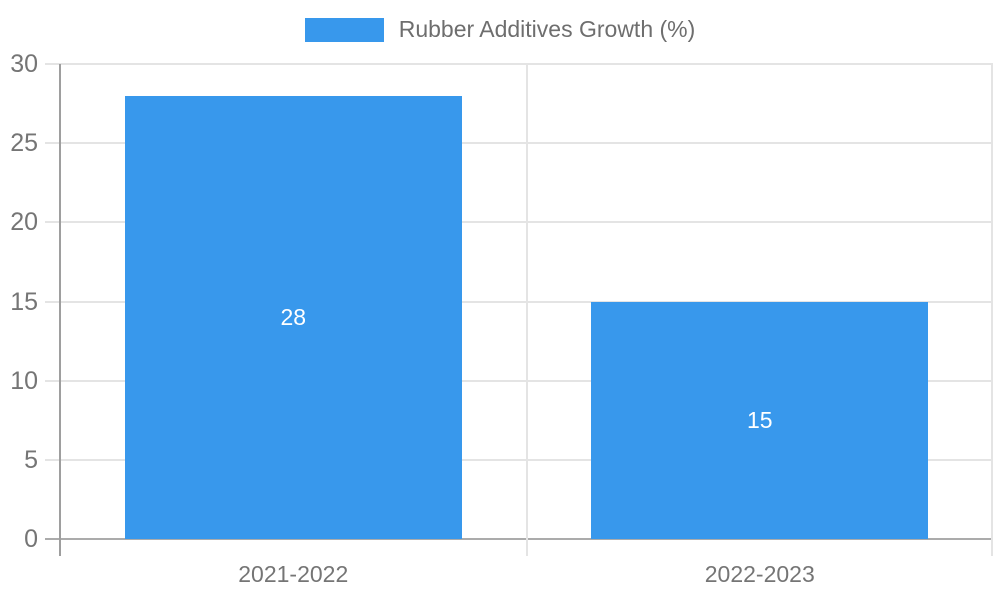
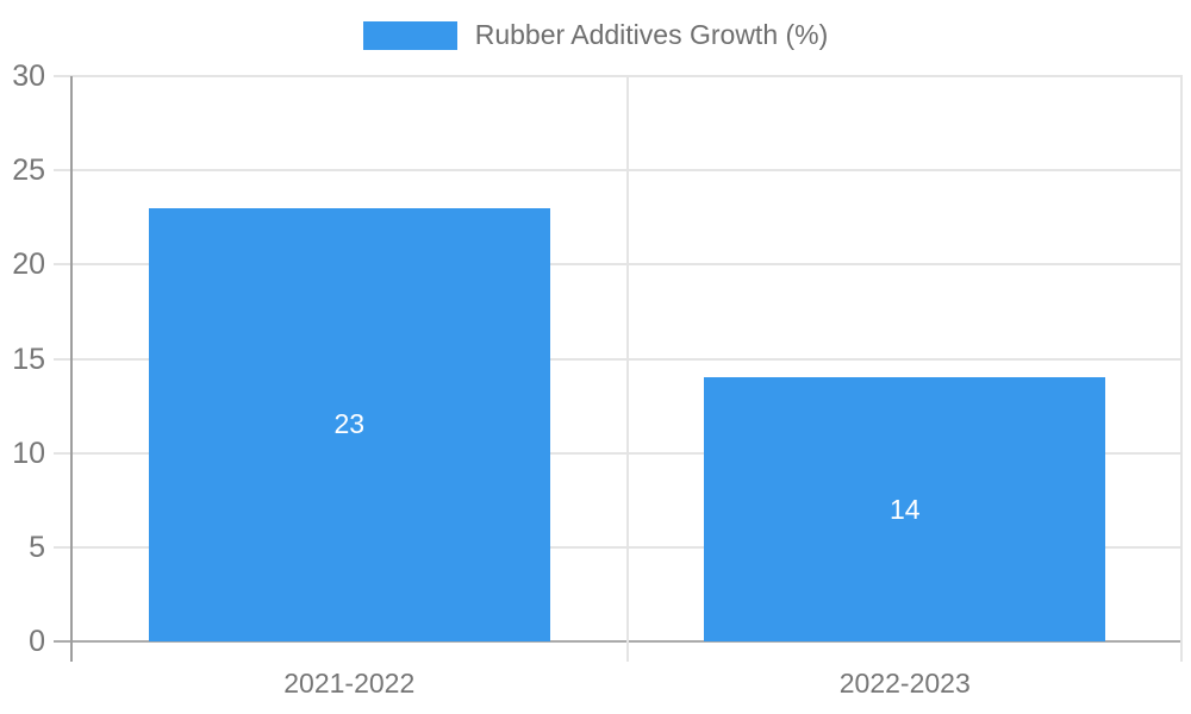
2021-2022: 28 -> 23
2022-2023: 15 -> 14
